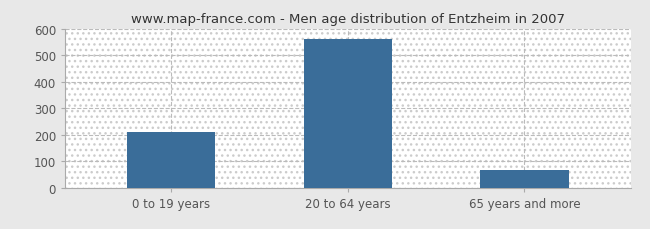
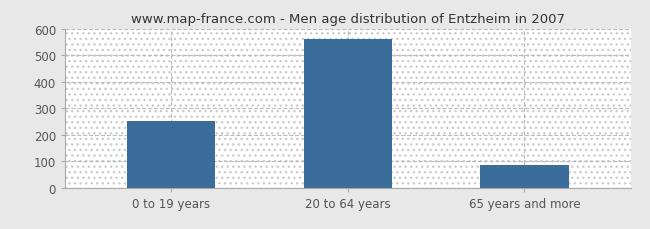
0 to 19 years: 210 -> 253
65 years and more: 65 -> 85
